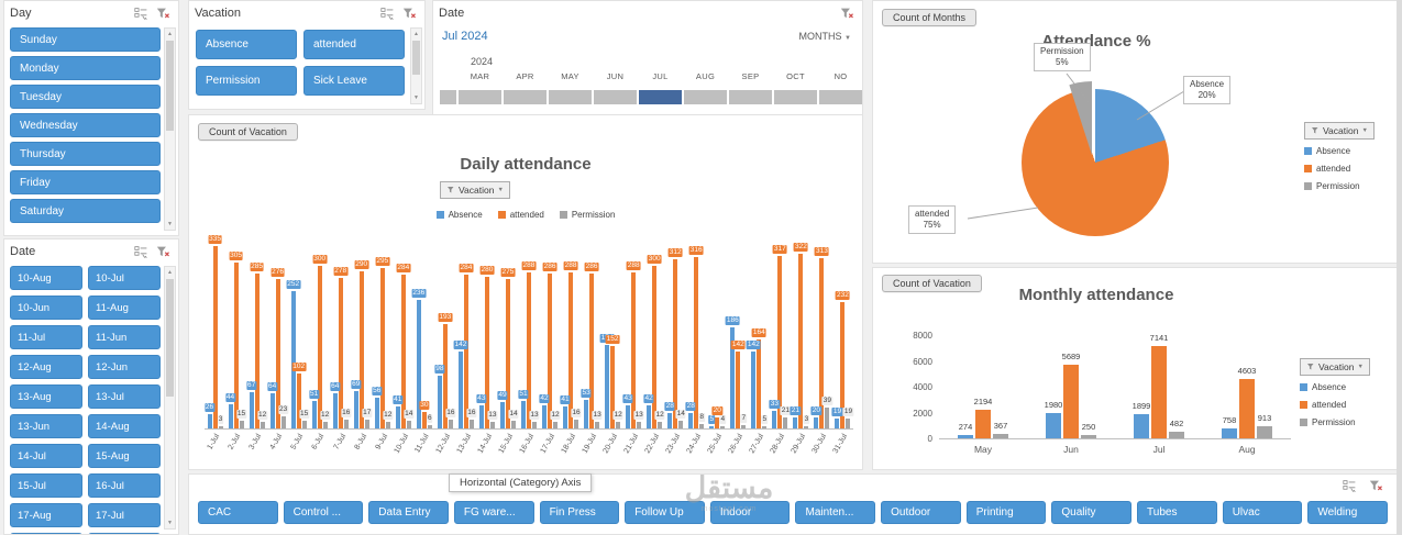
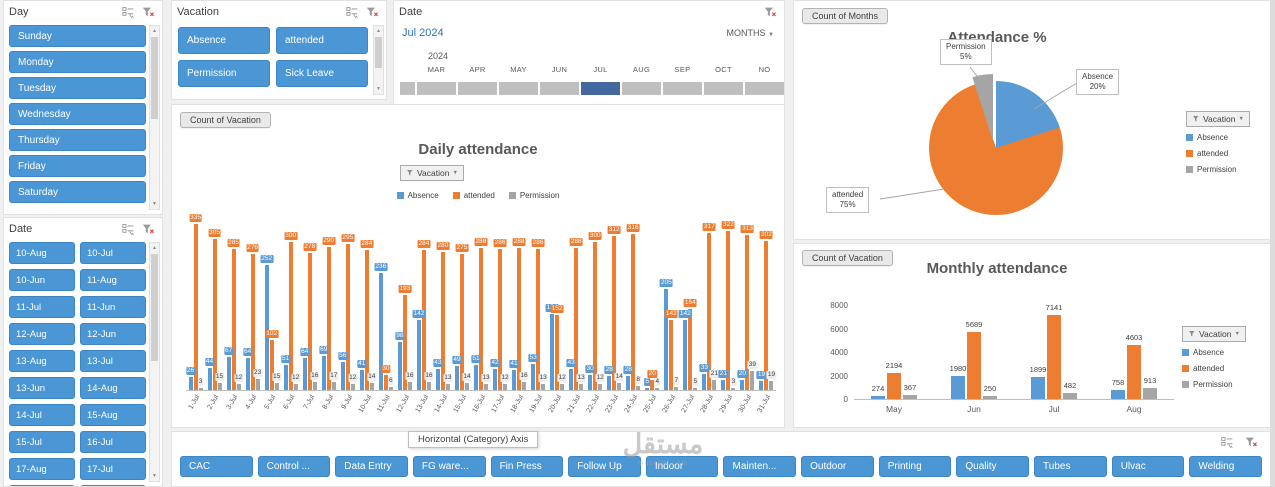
Daily attendance/Absence/22-Jul: 42 -> 30
Daily attendance/Absence/26-Jul: 186 -> 205
Daily attendance/attended/31-Jul: 232 -> 302
